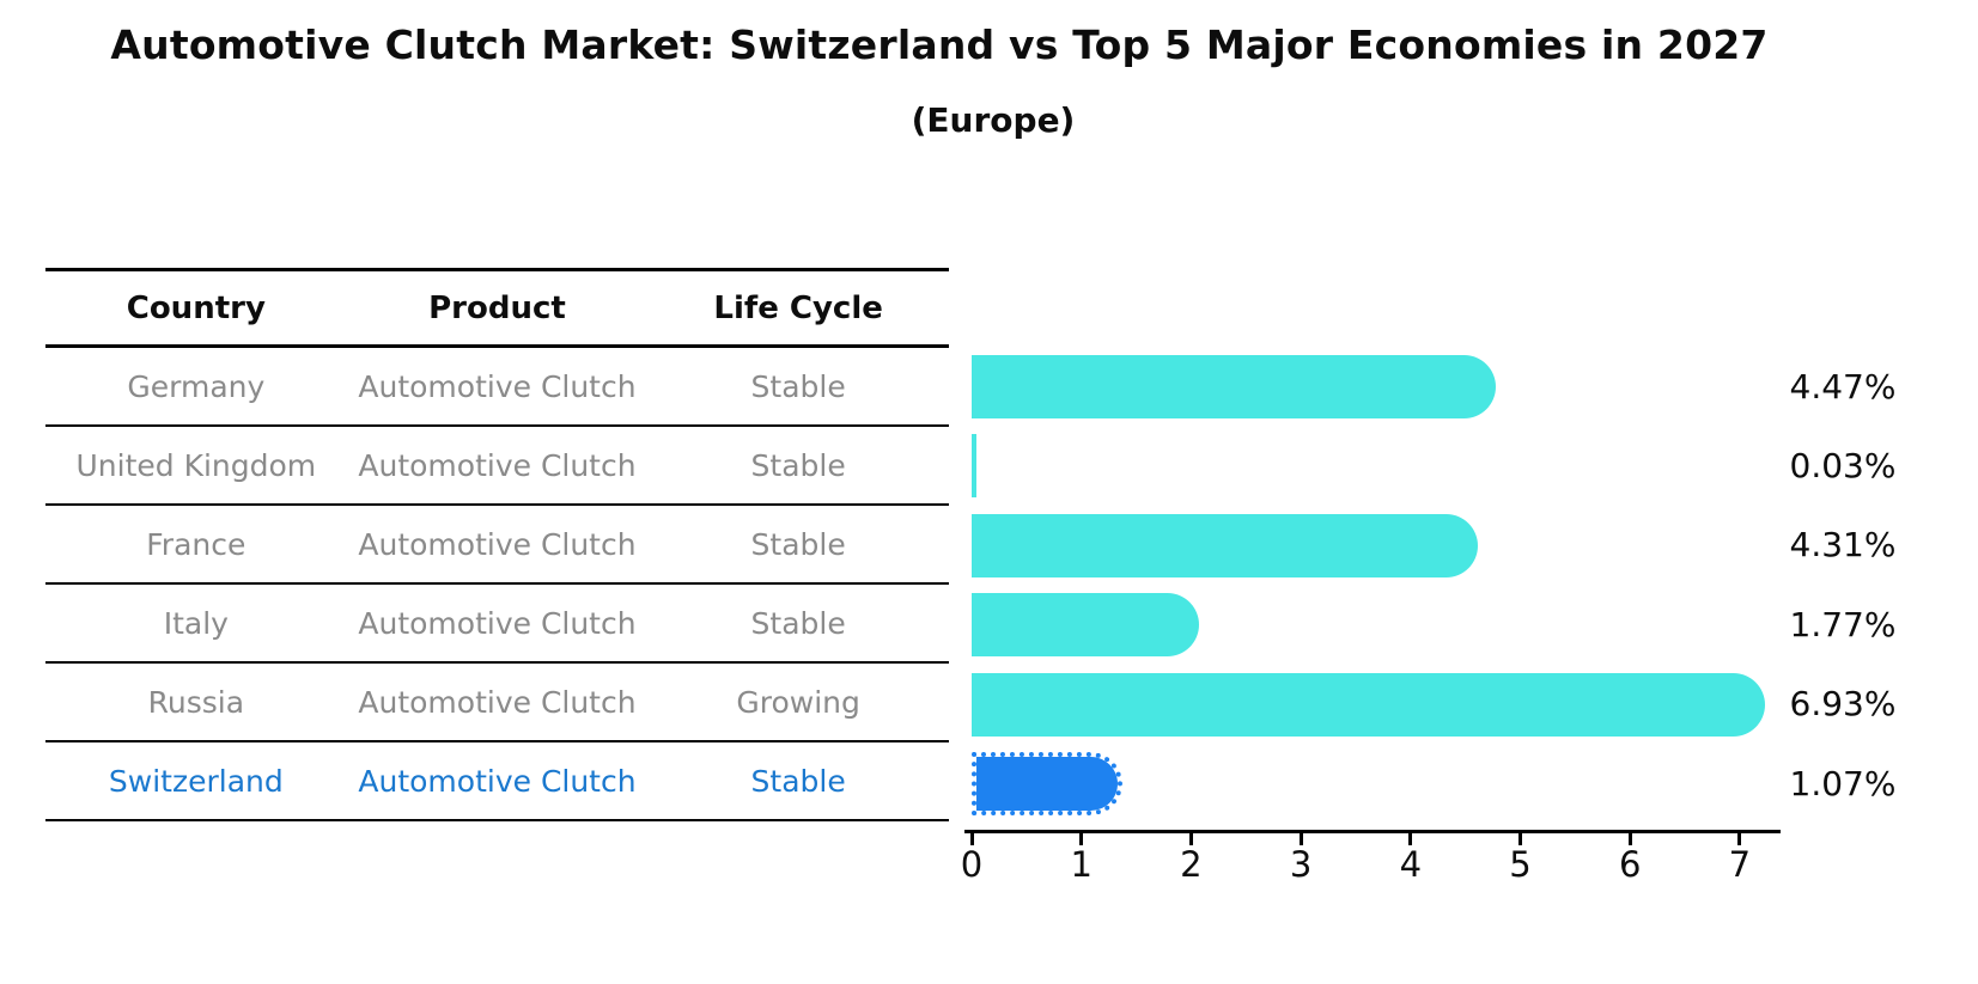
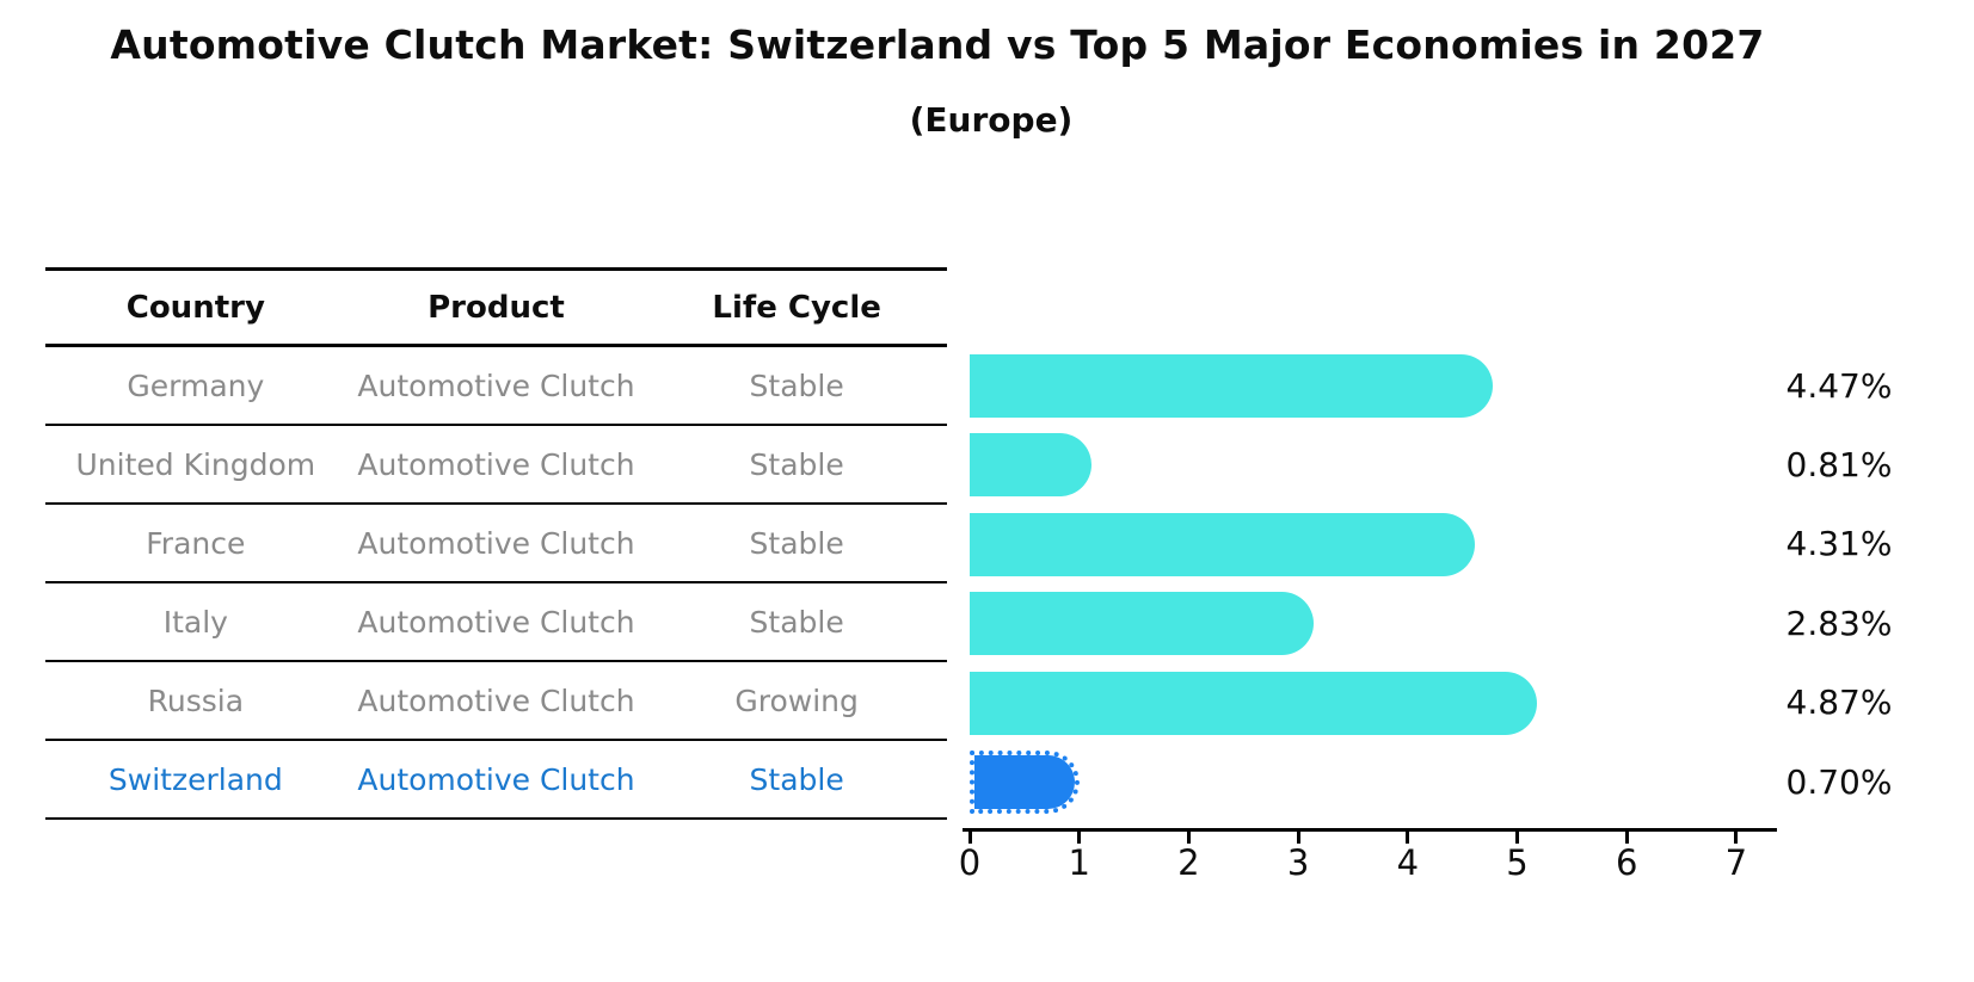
United Kingdom: 0.03% -> 0.81%
Italy: 1.77% -> 2.83%
Russia: 6.93% -> 4.87%
Switzerland: 1.07% -> 0.70%
